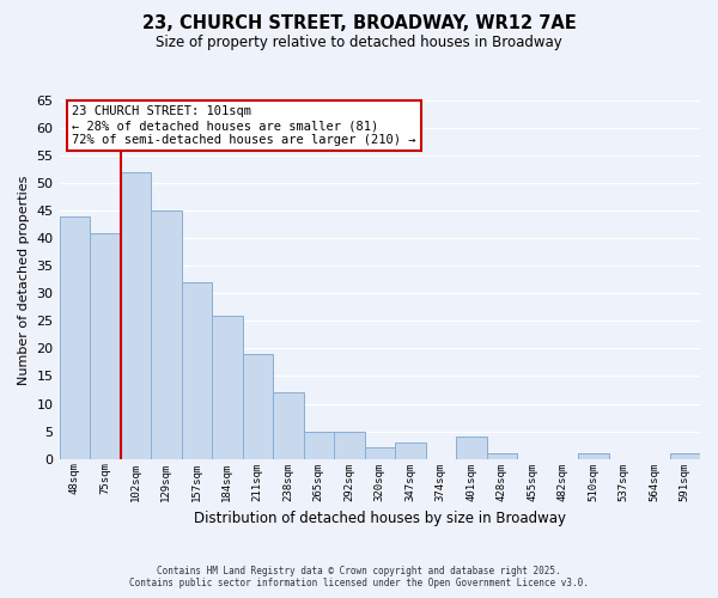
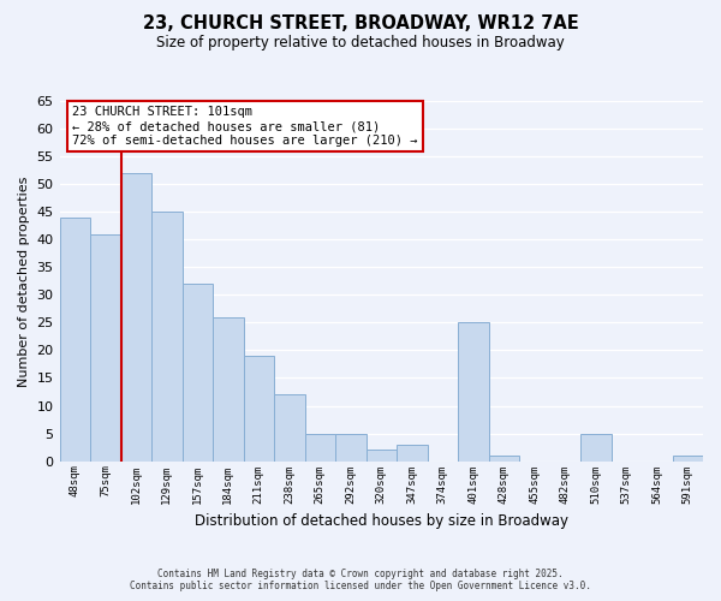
401sqm: 4 -> 25
510sqm: 1 -> 5
